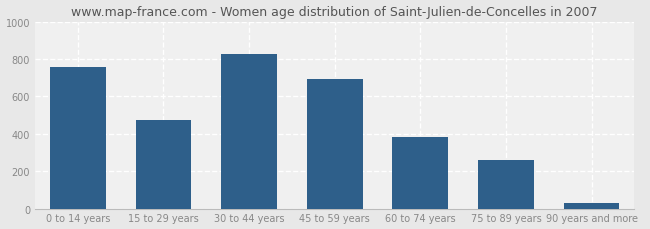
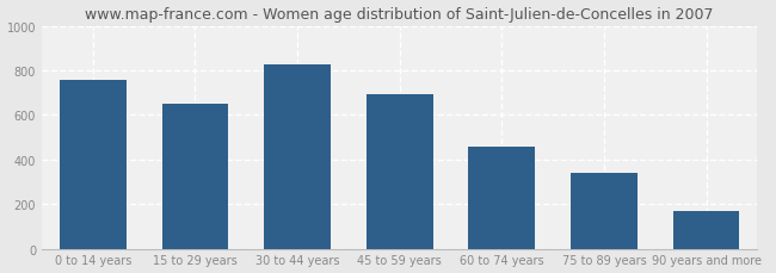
15 to 29 years: 480 -> 650
60 to 74 years: 380 -> 460
75 to 89 years: 260 -> 340
90 years and more: 30 -> 170
